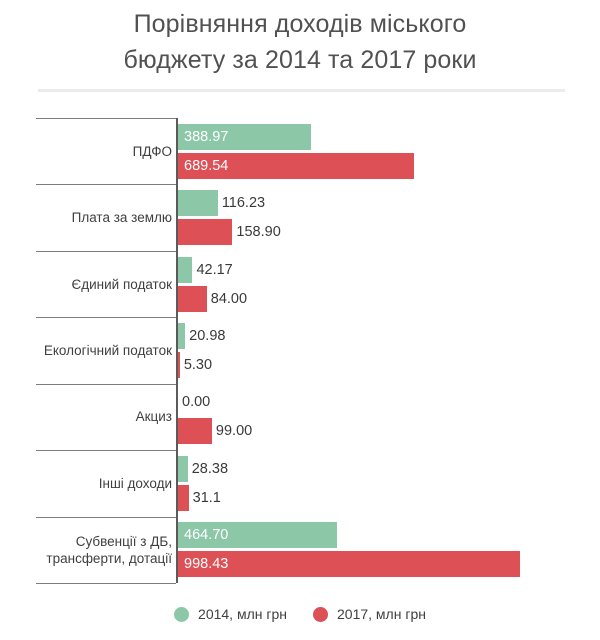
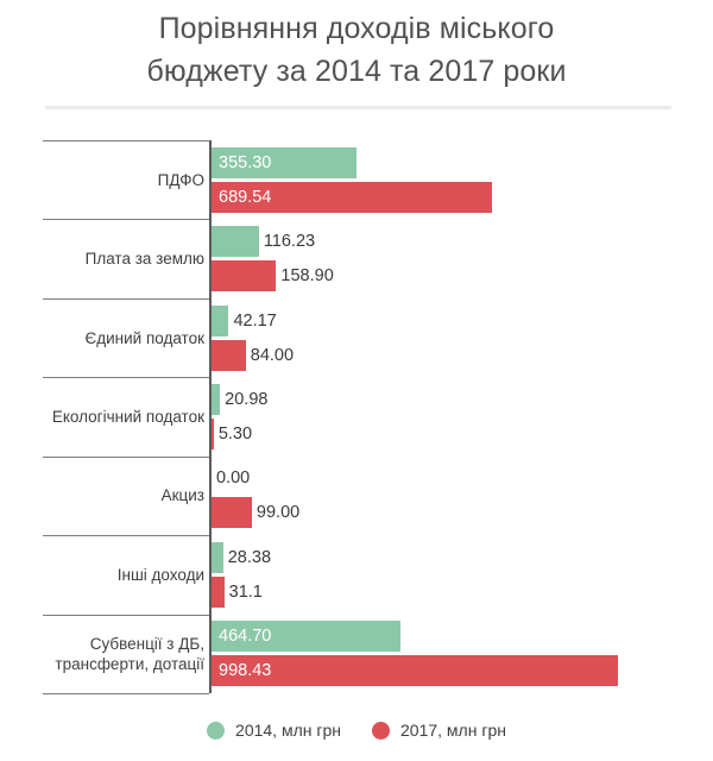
2014, млн грн/ПДФО: 388.97 -> 355.30
